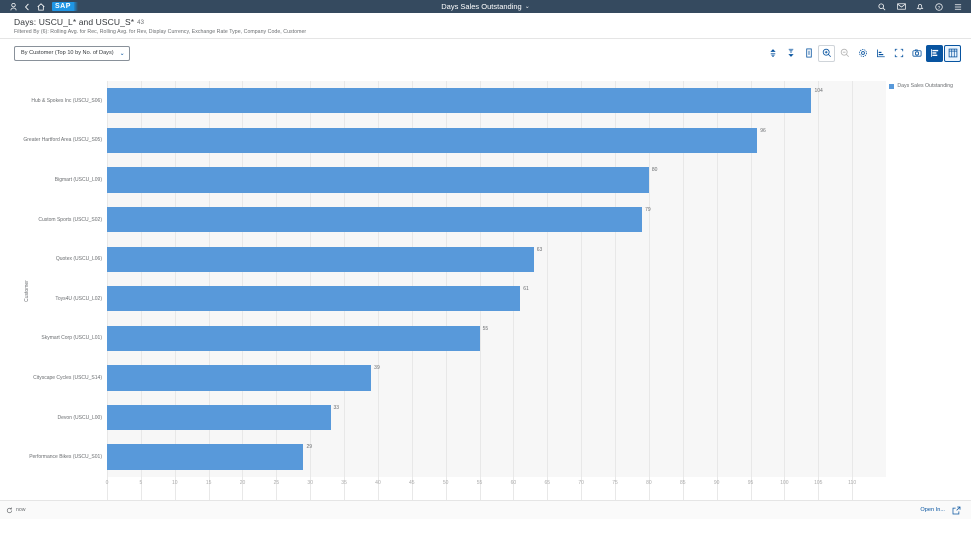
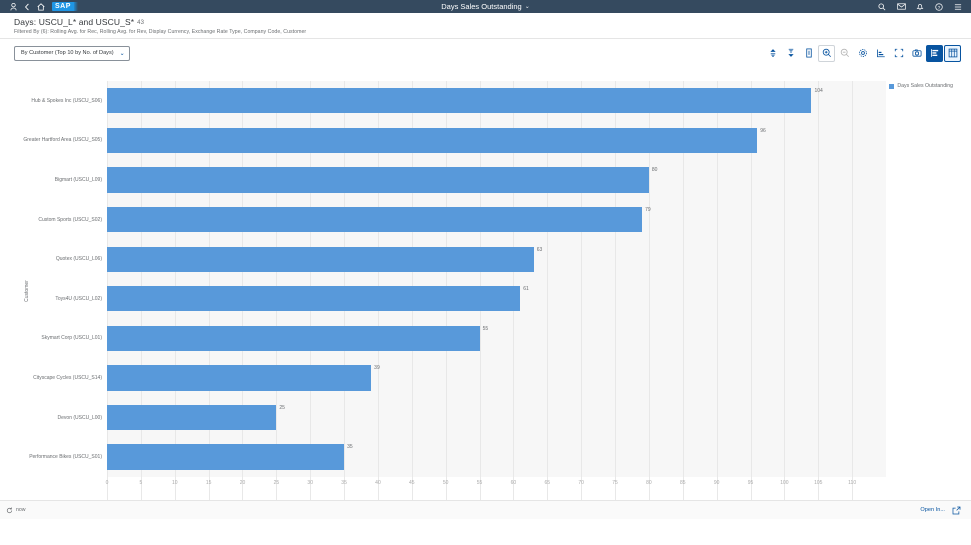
Devon (USCU_L00): 33 -> 25
Performance Bikes (USCU_S01): 29 -> 35
